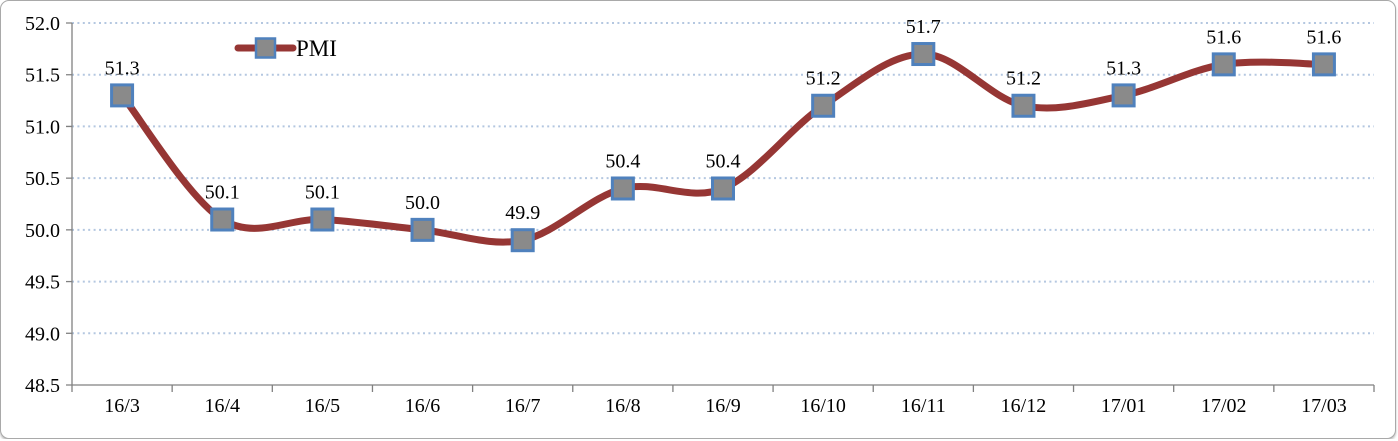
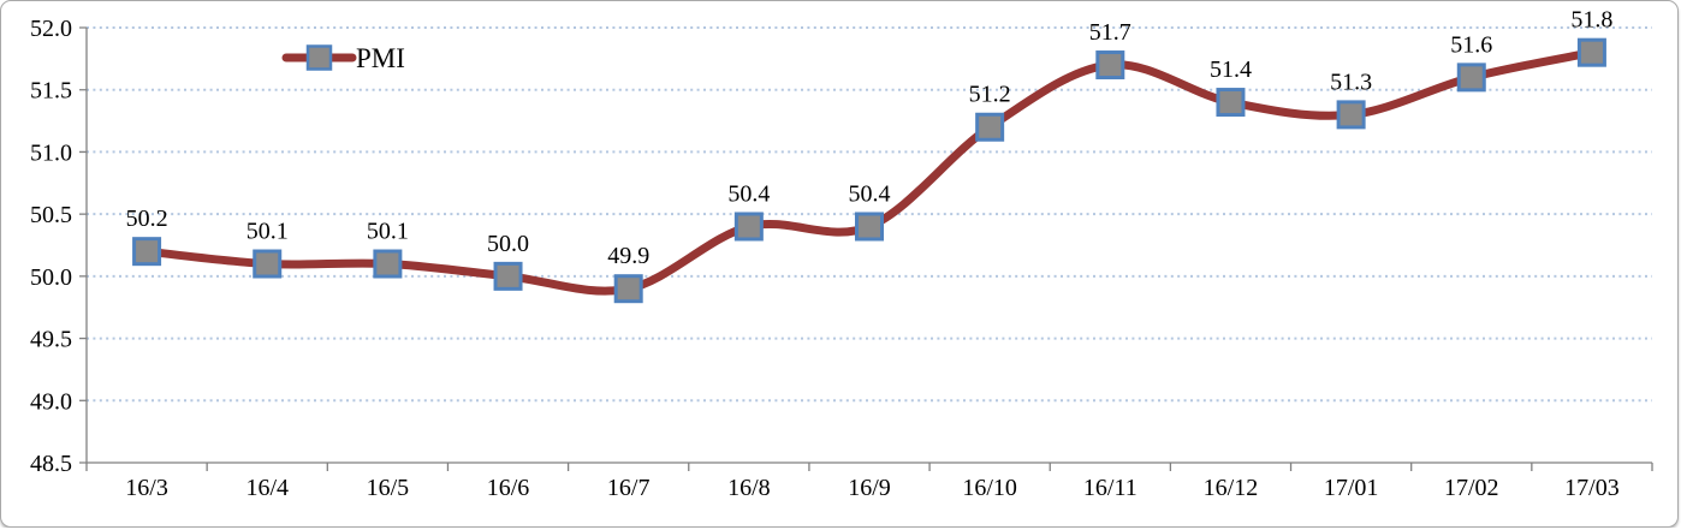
16/3: 51.3 -> 50.2
16/12: 51.2 -> 51.4
17/03: 51.6 -> 51.8
